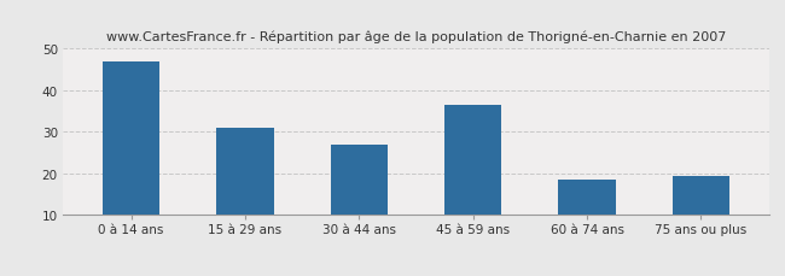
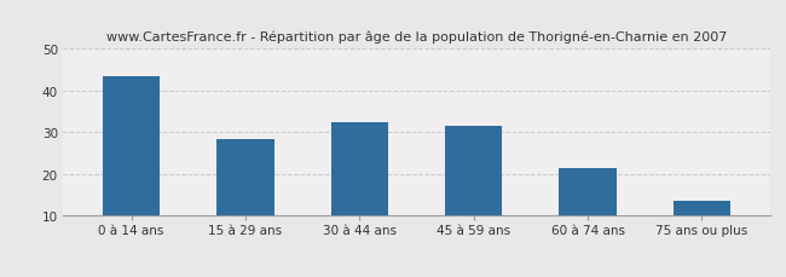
0 à 14 ans: 47.0 -> 43.5
15 à 29 ans: 31.0 -> 28.5
30 à 44 ans: 27.0 -> 32.5
45 à 59 ans: 36.5 -> 31.5
60 à 74 ans: 18.5 -> 21.5
75 ans ou plus: 19.5 -> 13.5
